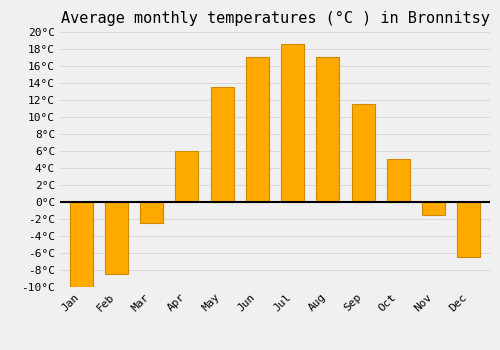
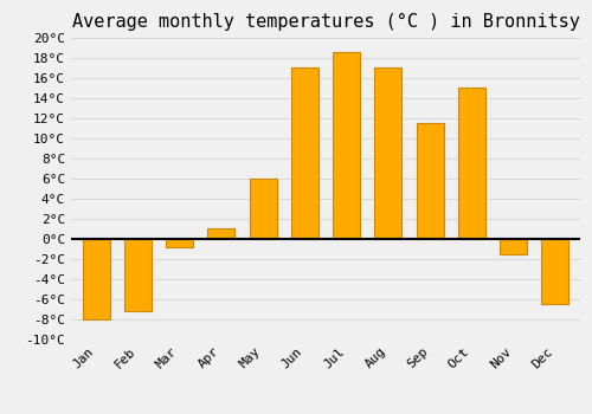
Jan: -10.0°C -> -8.0°C
Feb: -8.5°C -> -7.2°C
Mar: -2.5°C -> -0.8°C
Apr: 6.0°C -> 1.0°C
May: 13.5°C -> 6.0°C
Oct: 5.0°C -> 15.0°C
